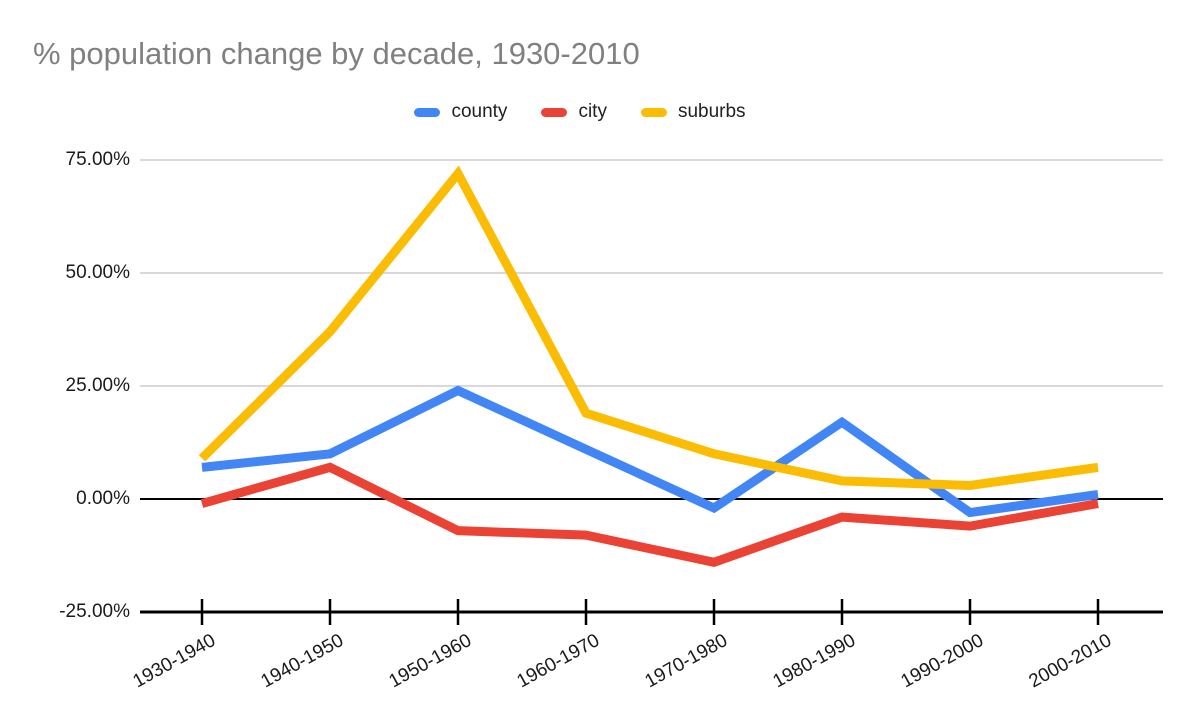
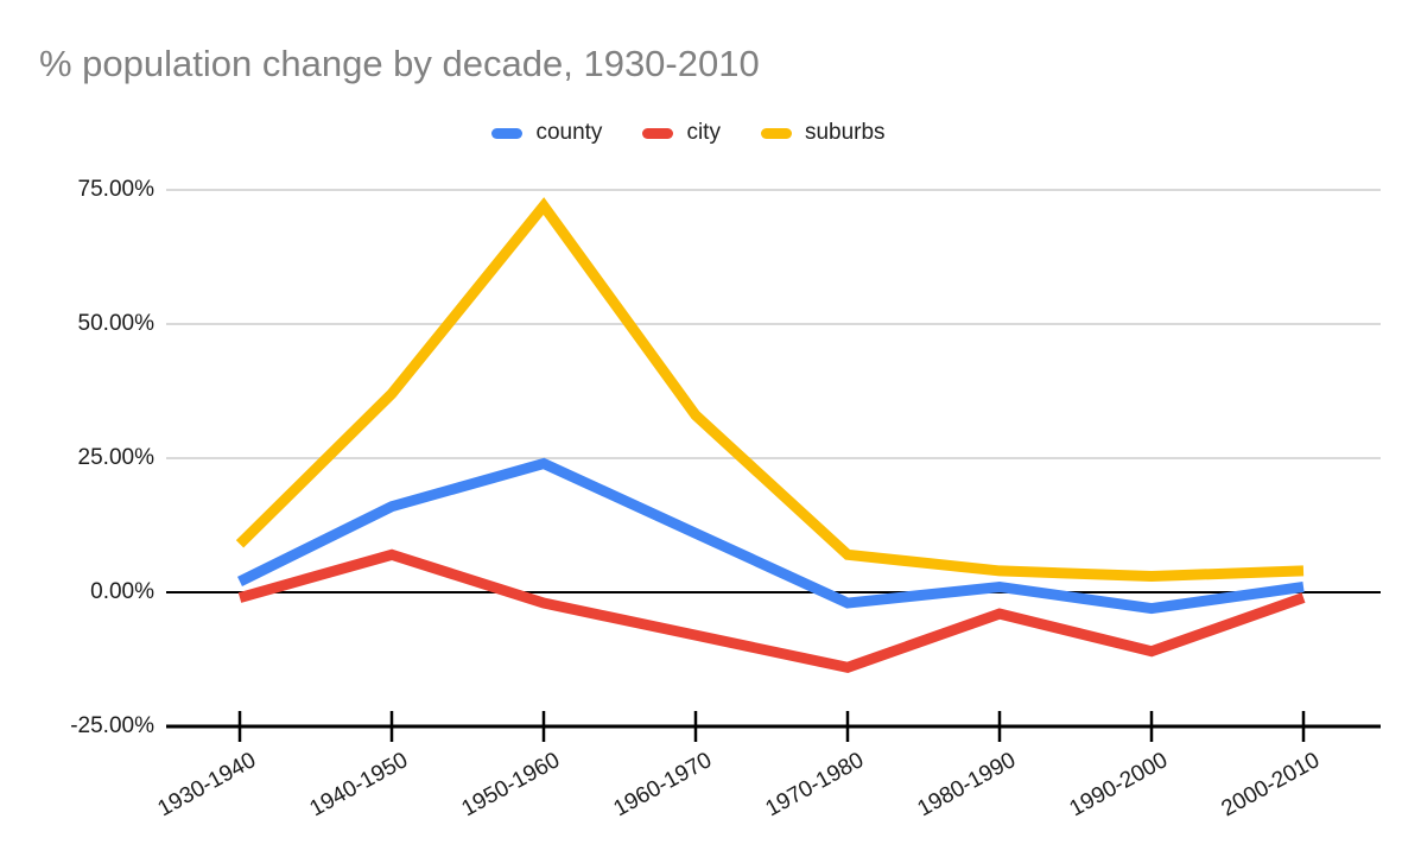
county/1930-1940: 7% -> 2%
county/1940-1950: 10% -> 16%
city/1950-1960: -7% -> -2%
suburbs/1960-1970: 19% -> 33%
suburbs/1970-1980: 10% -> 7%
county/1980-1990: 17% -> 1%
city/1990-2000: -6% -> -11%
suburbs/2000-2010: 7% -> 4%
